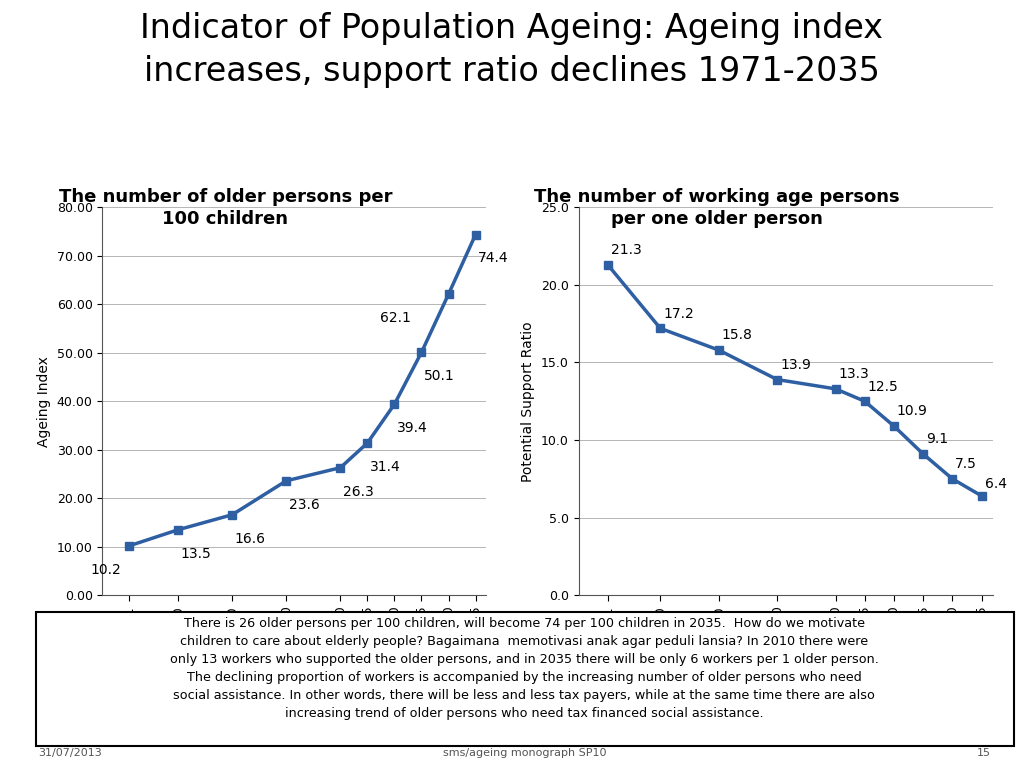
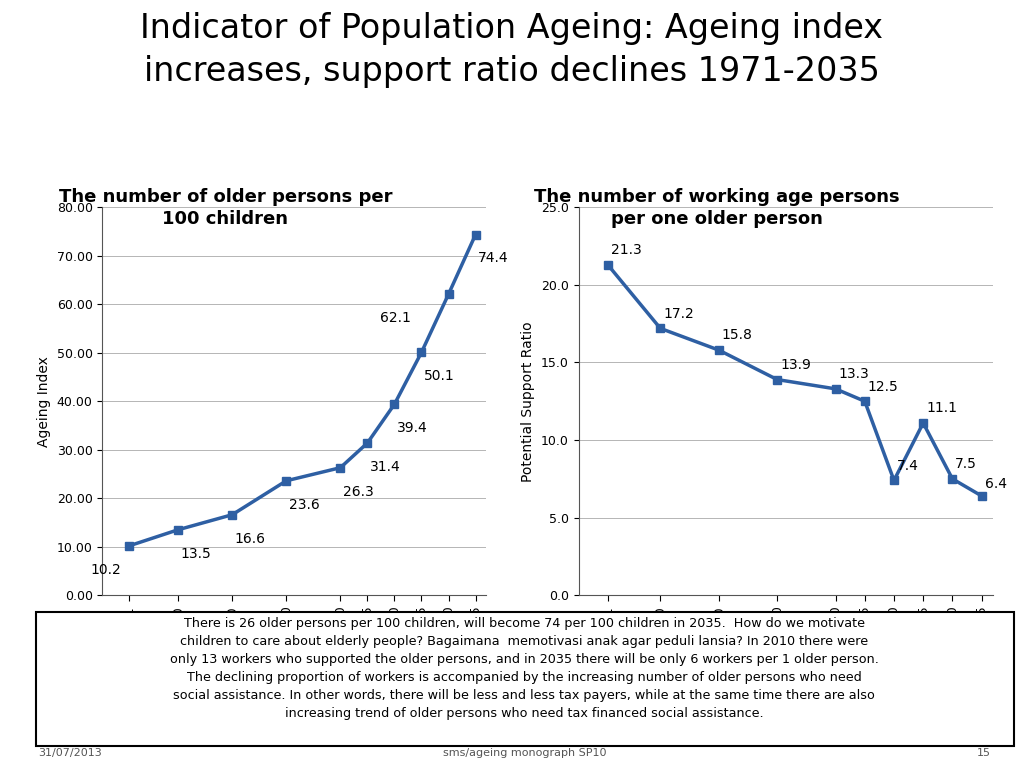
2020: 10.9 -> 7.4
2025: 9.1 -> 11.1
